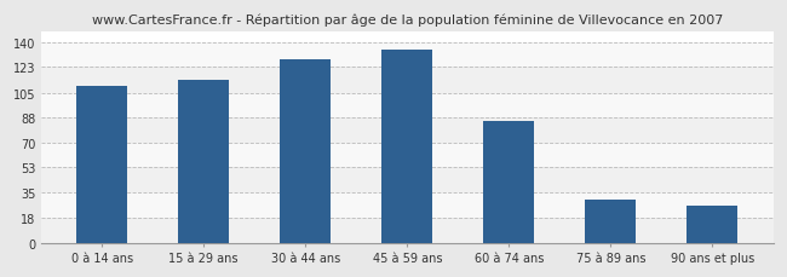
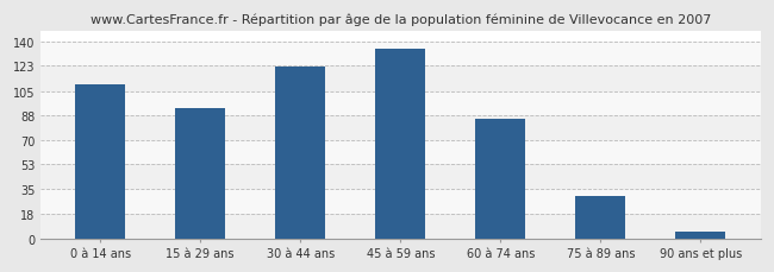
15 à 29 ans: 114 -> 93
30 à 44 ans: 128 -> 122
90 ans et plus: 26 -> 5
